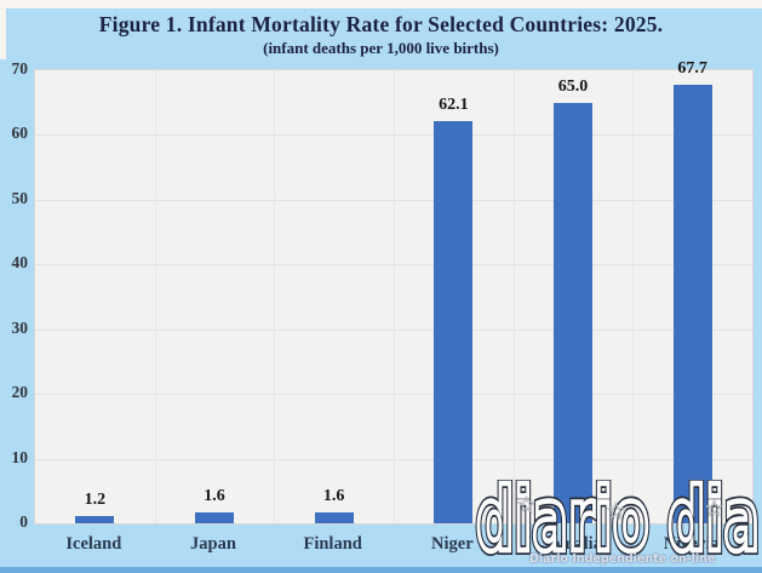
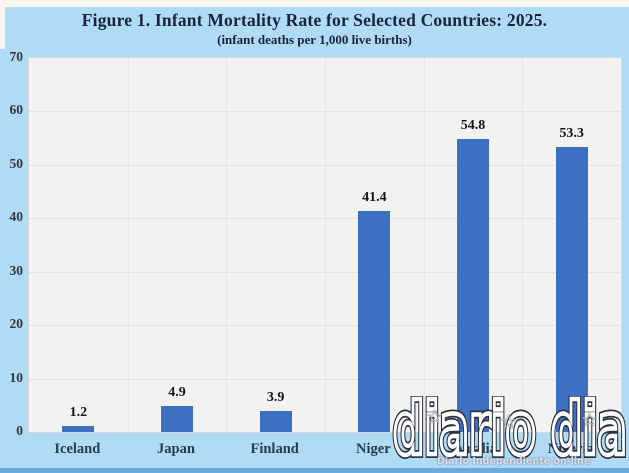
Japan: 1.6 -> 4.9
Finland: 1.6 -> 3.9
Niger: 62.1 -> 41.4
Somalia: 65.0 -> 54.8
Nigeria: 67.7 -> 53.3
